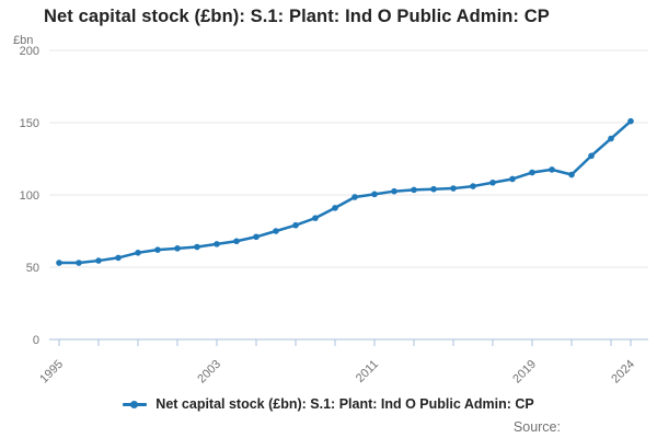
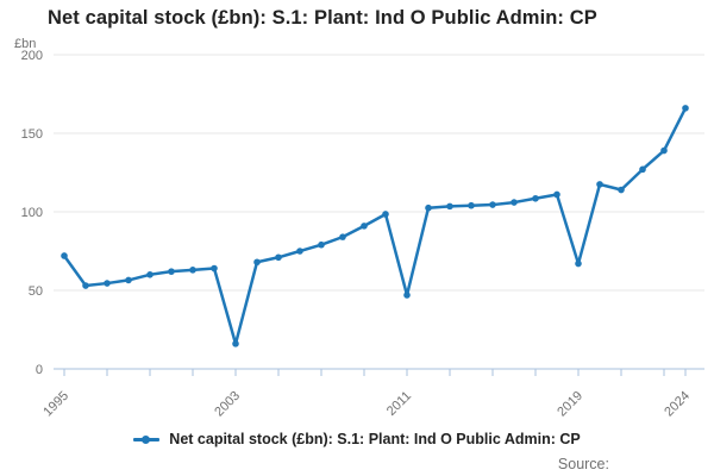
1995: 53 -> 72
2003: 66 -> 16
2011: 100 -> 47
2019: 116 -> 67
2024: 151 -> 166
